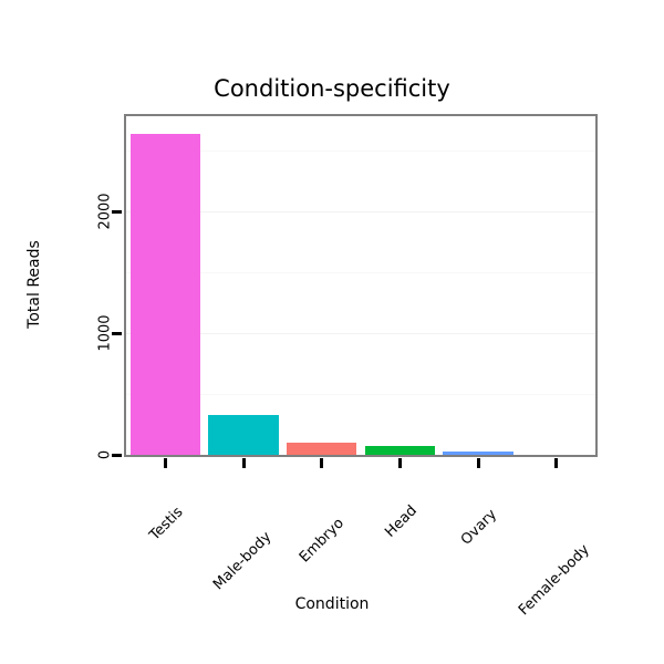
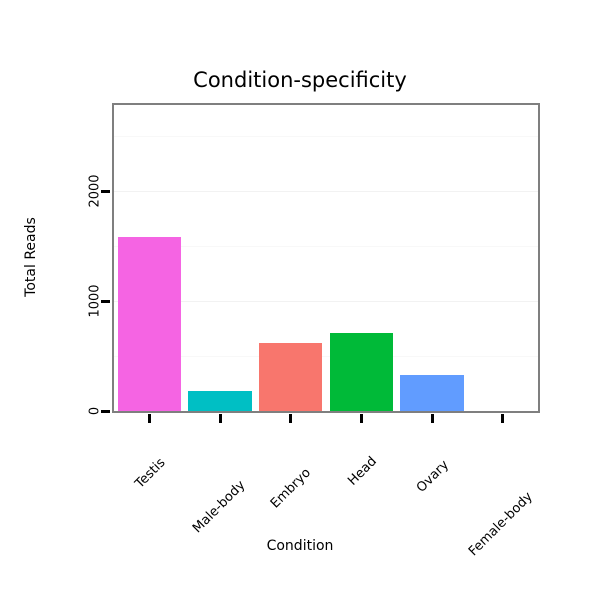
Testis: 2640 -> 1580
Male-body: 330 -> 180
Embryo: 100 -> 620
Head: 70 -> 710
Ovary: 30 -> 330
